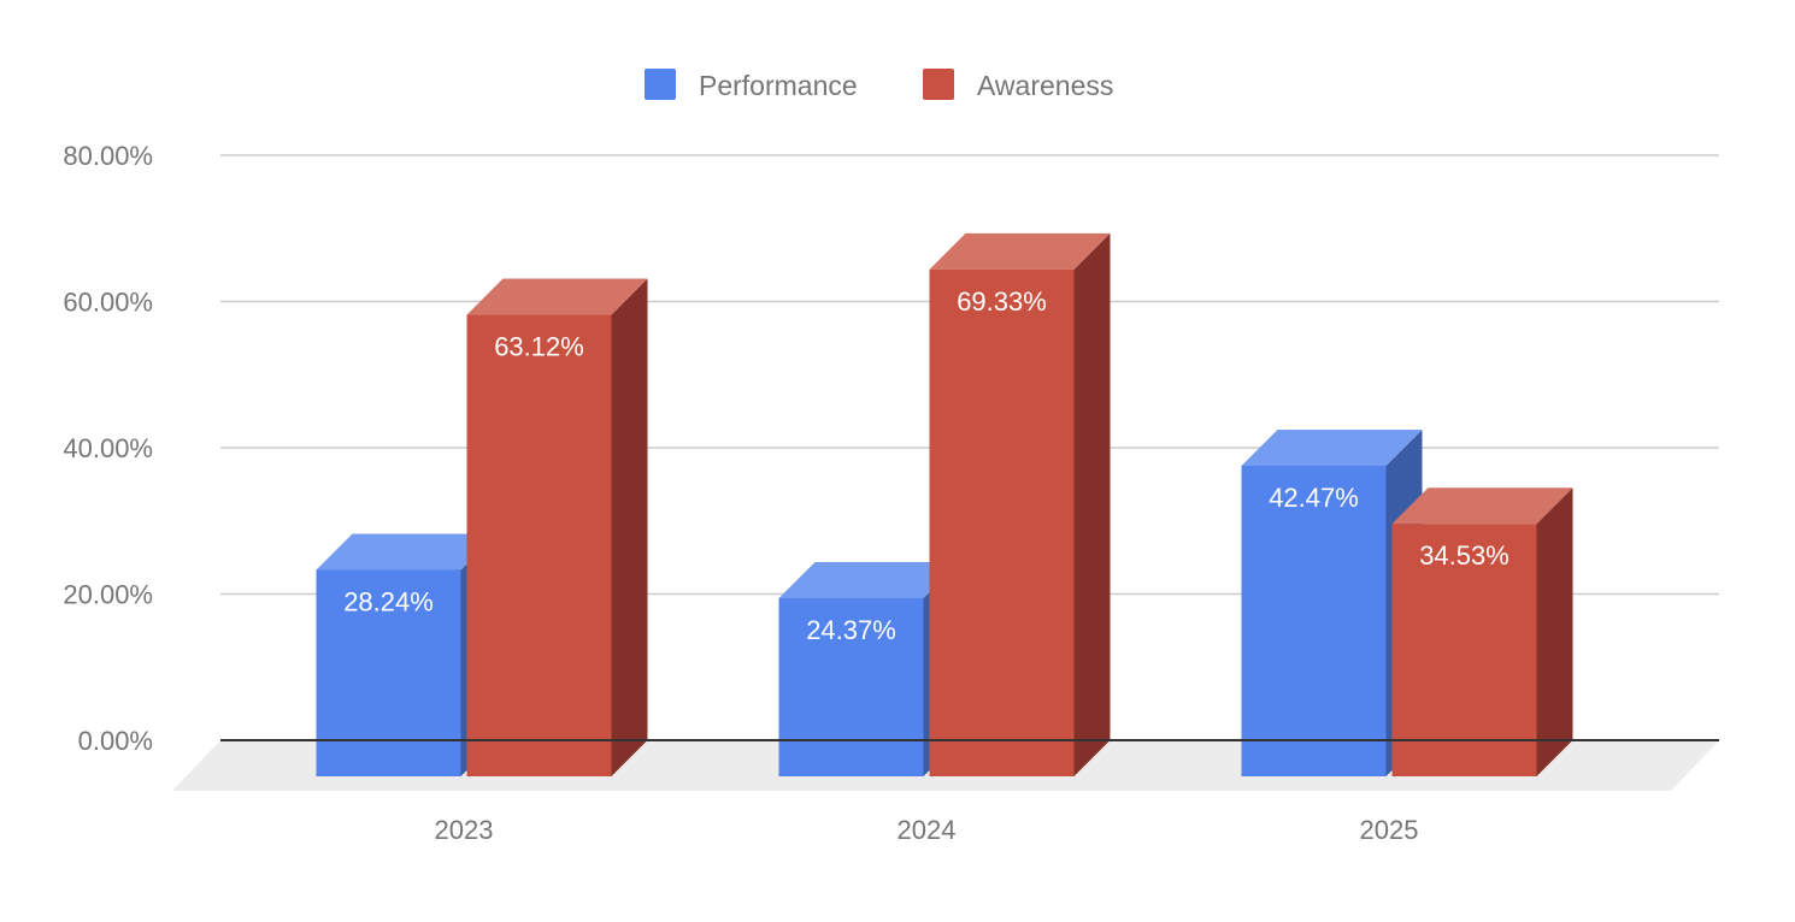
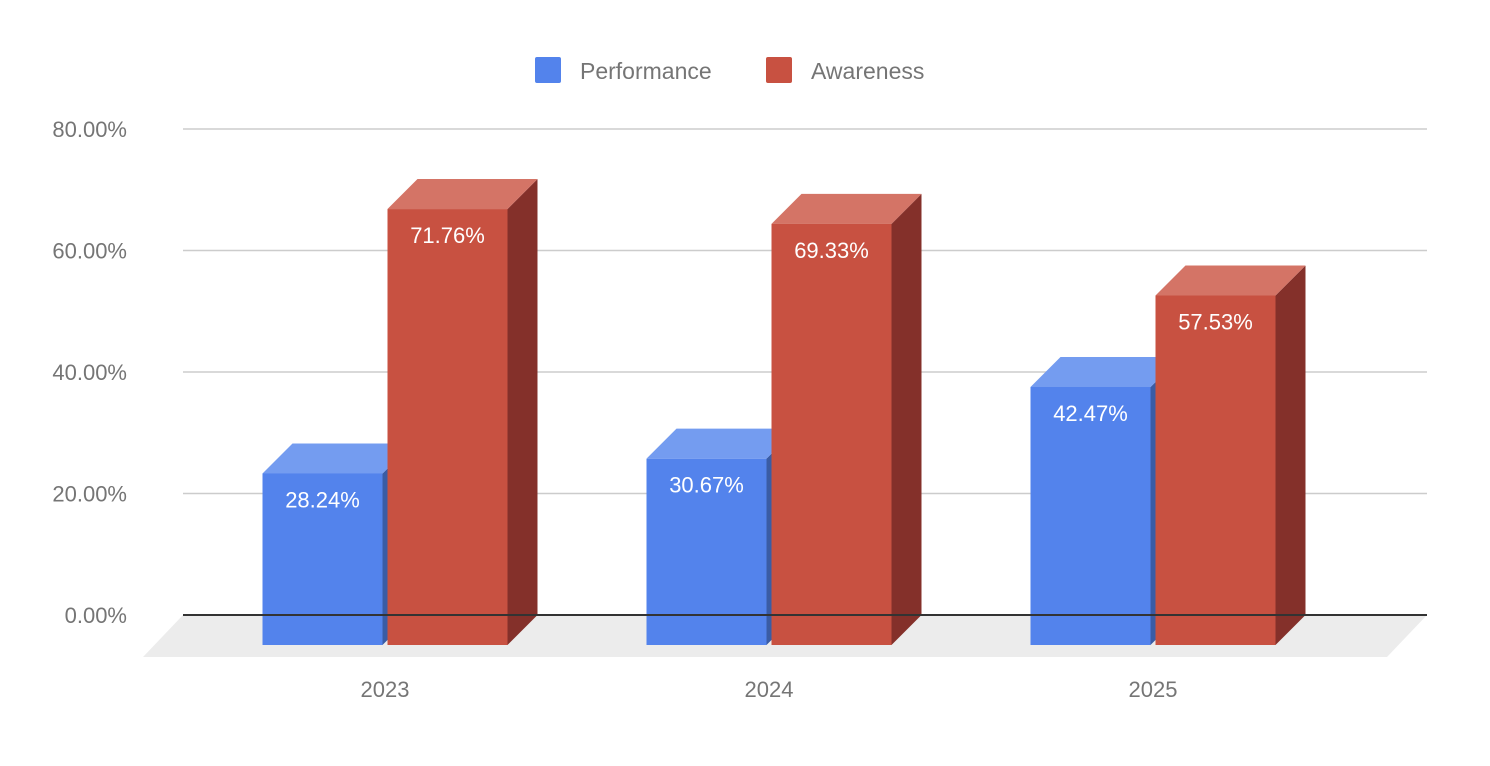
Awareness/2023: 63.12% -> 71.76%
Performance/2024: 24.37% -> 30.67%
Awareness/2025: 34.53% -> 57.53%
